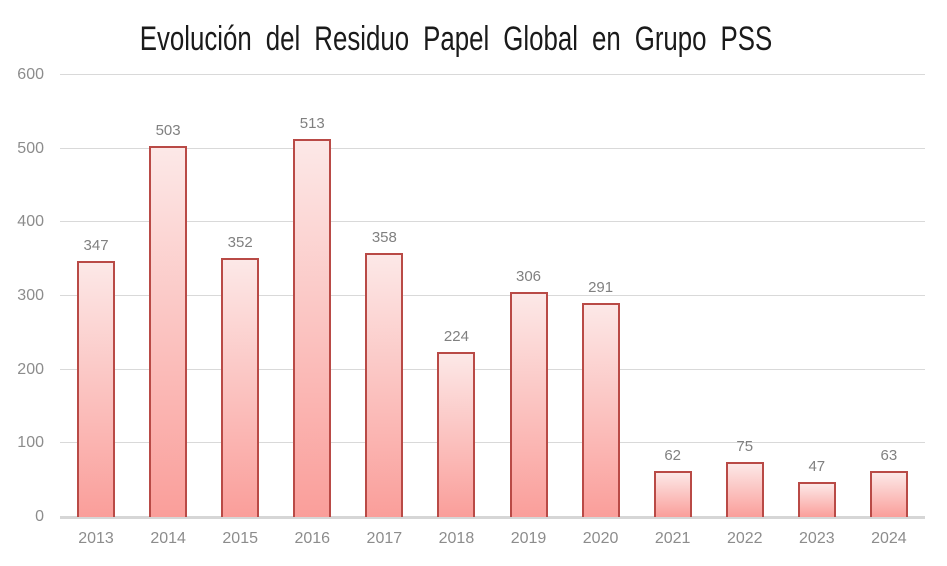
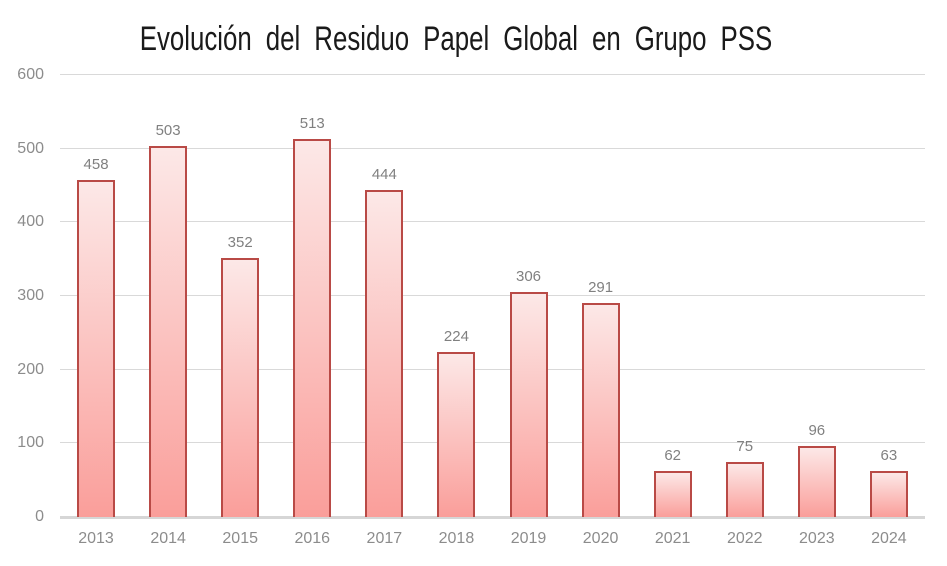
2013: 347 -> 458
2017: 358 -> 444
2023: 47 -> 96
